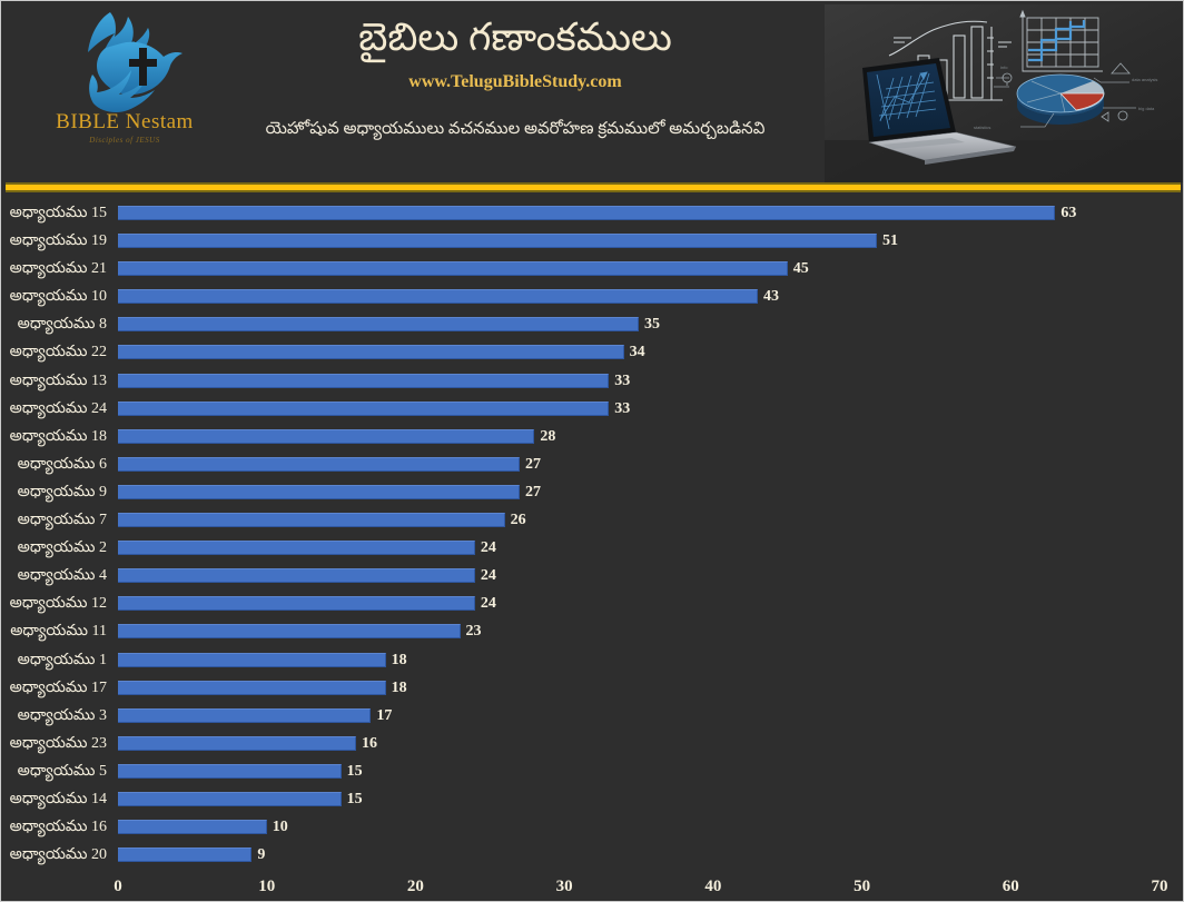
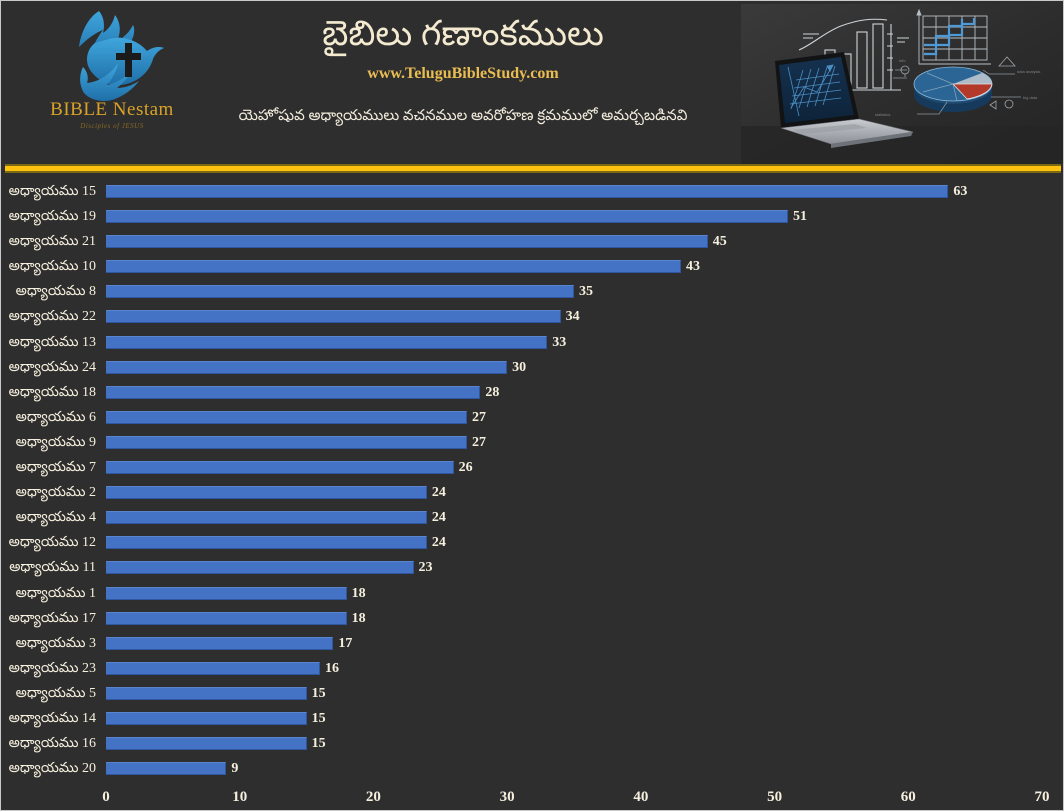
అధ్యాయము 24: 33 -> 30
అధ్యాయము 16: 10 -> 15
